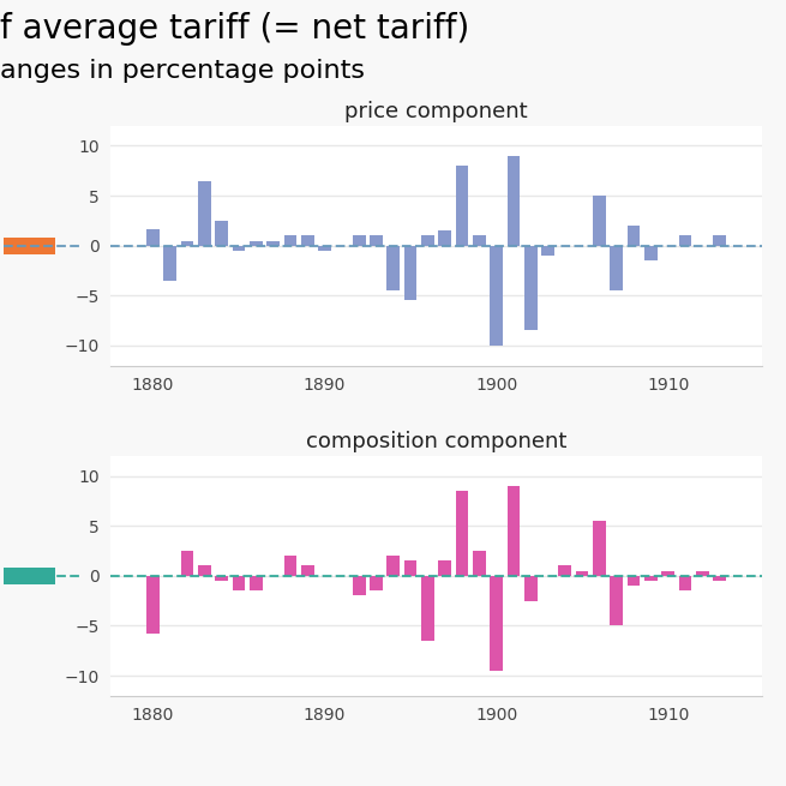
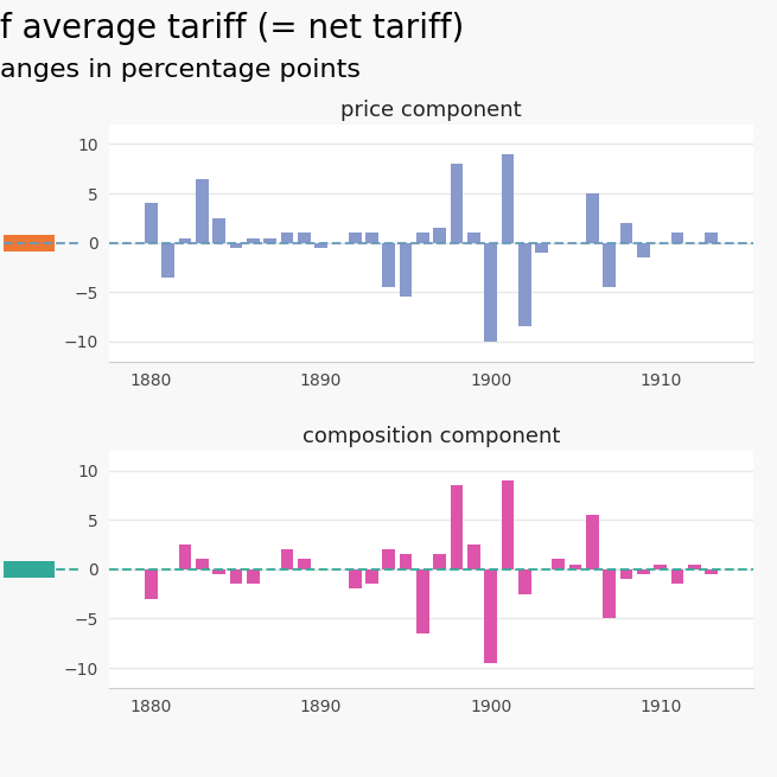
price component/1880: 1.6 -> 4.0
composition component/1880: -5.8 -> -3.0
